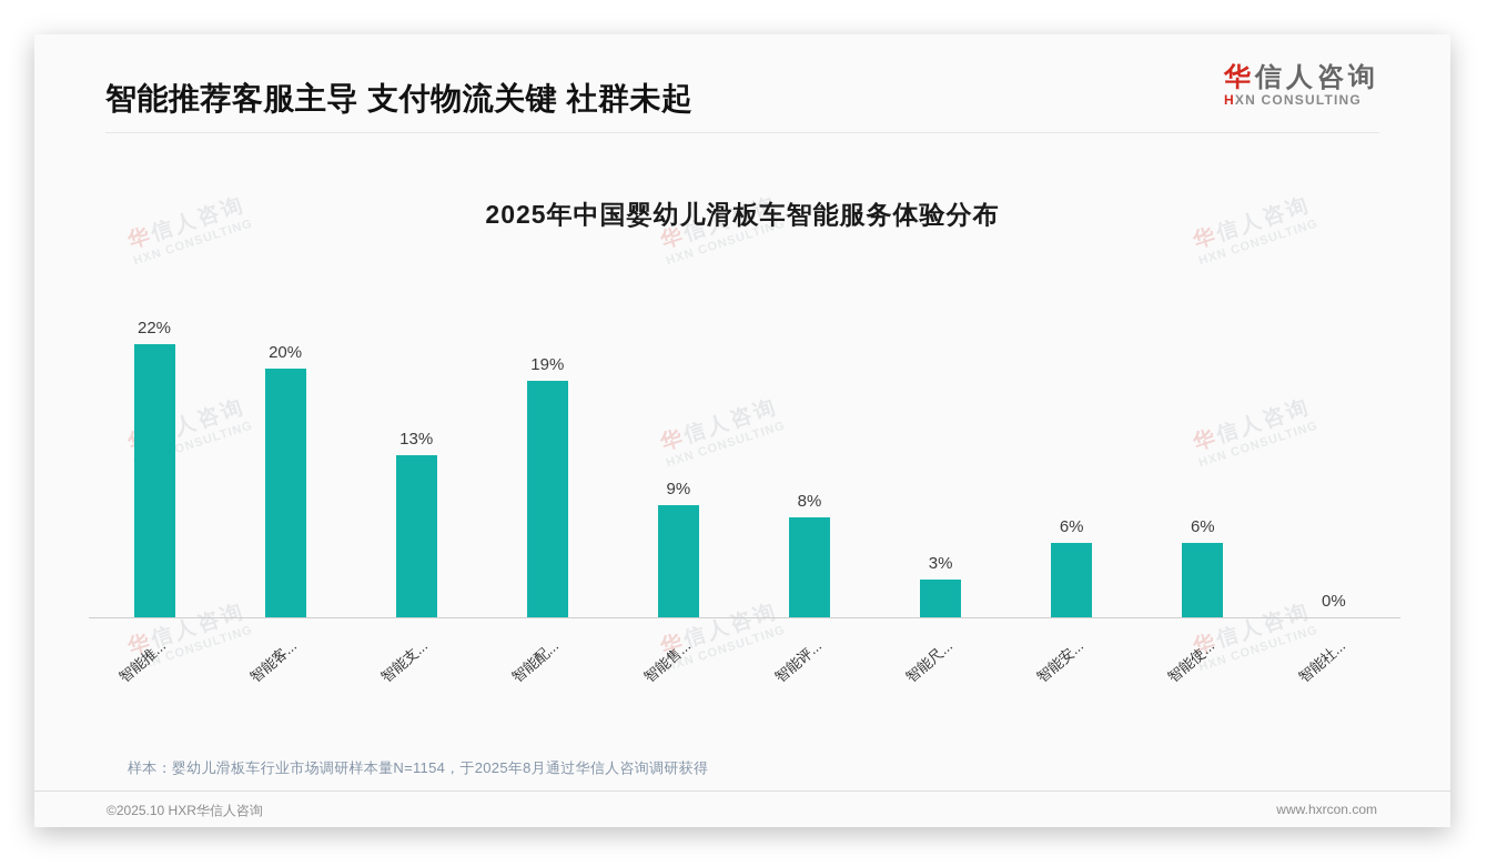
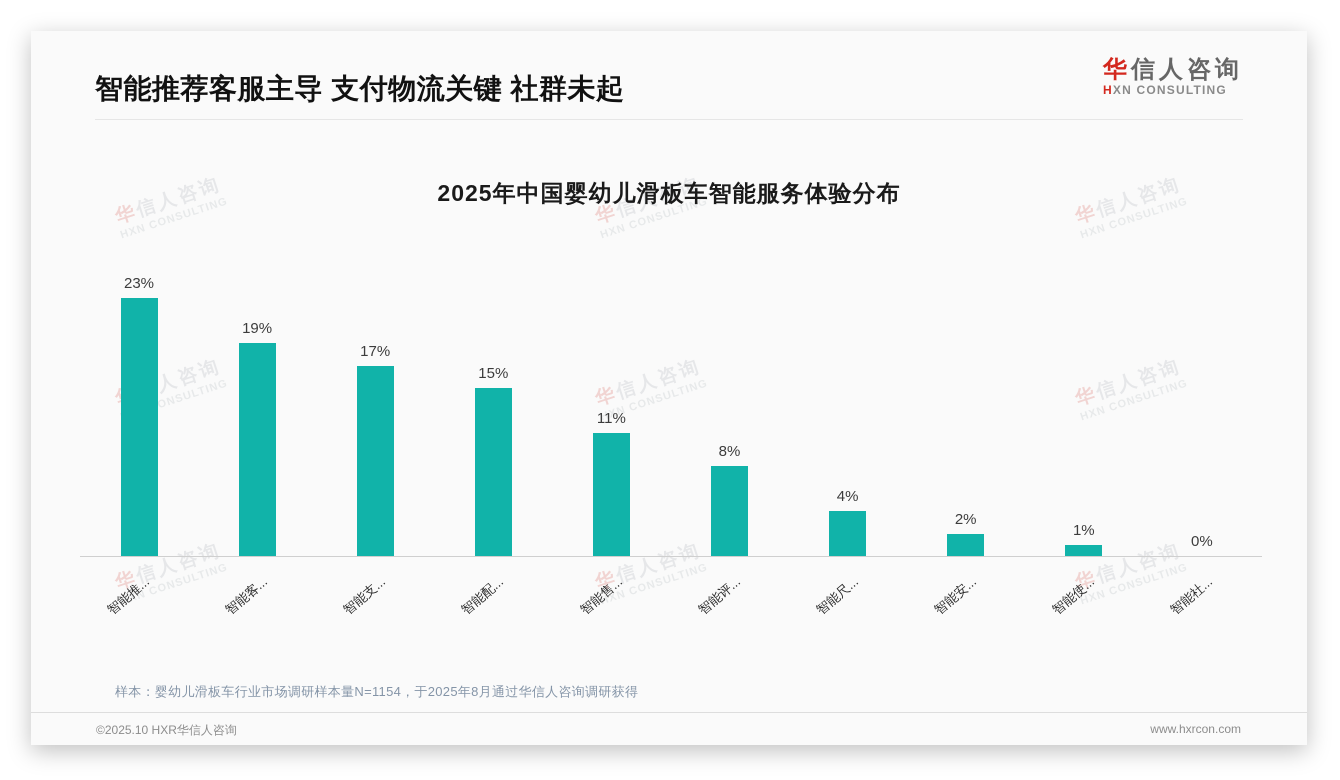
智能推...: 22% -> 23%
智能客...: 20% -> 19%
智能支...: 13% -> 17%
智能配...: 19% -> 15%
智能售...: 9% -> 11%
智能尺...: 3% -> 4%
智能安...: 6% -> 2%
智能使...: 6% -> 1%
